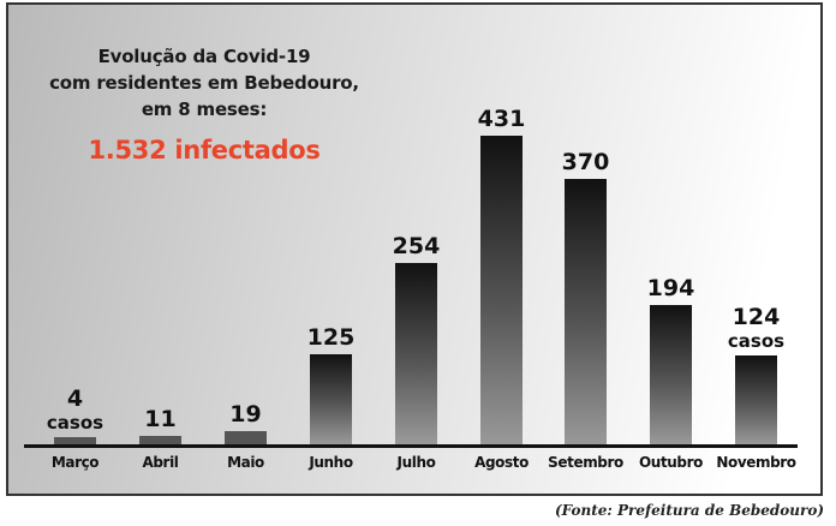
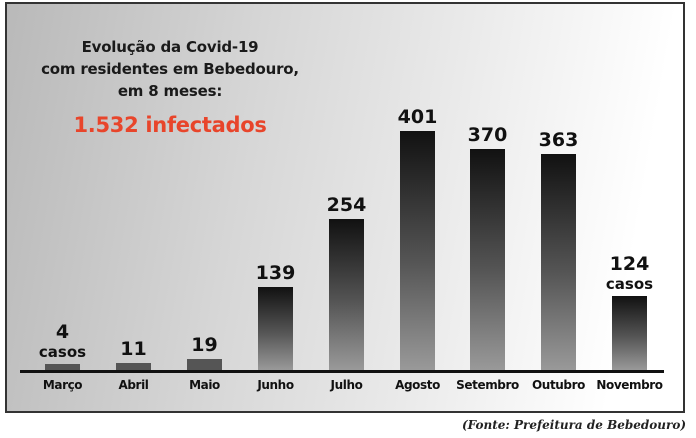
Junho: 125 -> 139
Agosto: 431 -> 401
Outubro: 194 -> 363
